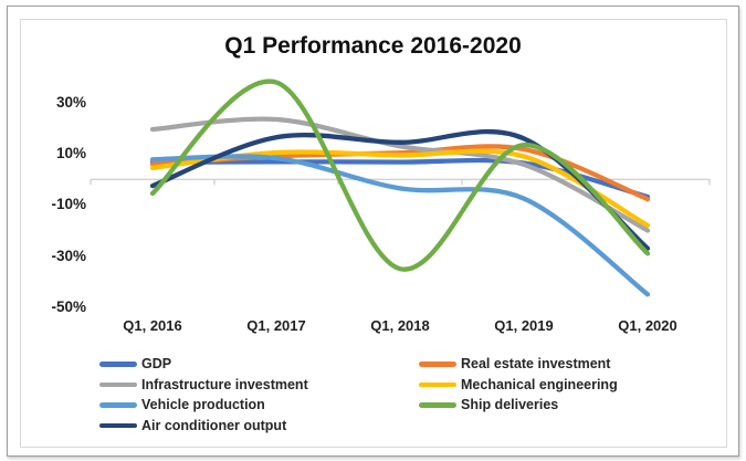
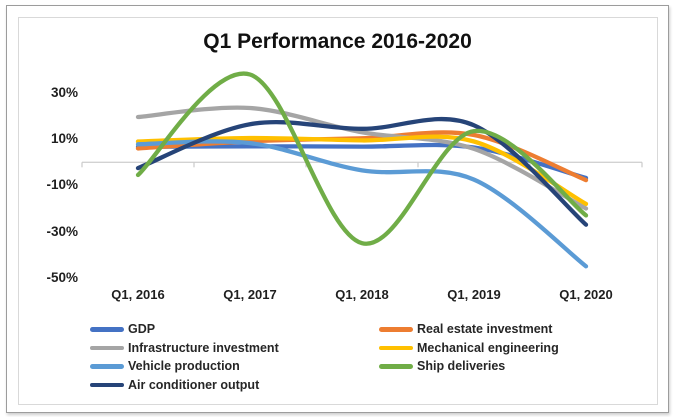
Mechanical engineering/Q1, 2016: 4% -> 9%
Ship deliveries/Q1, 2020: -29% -> -23%
